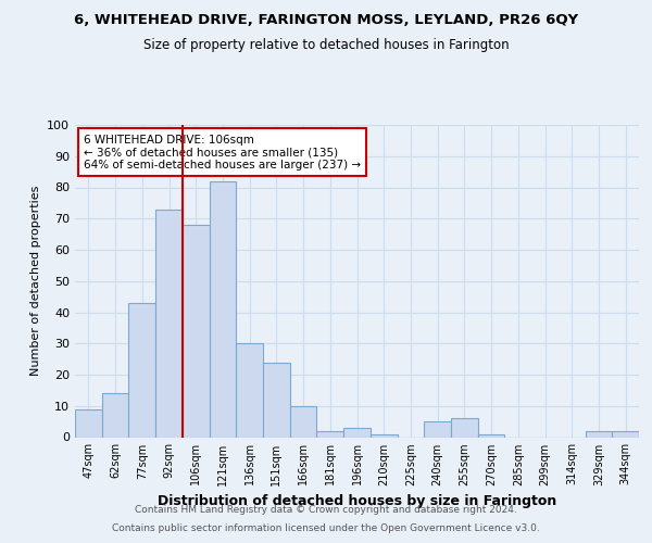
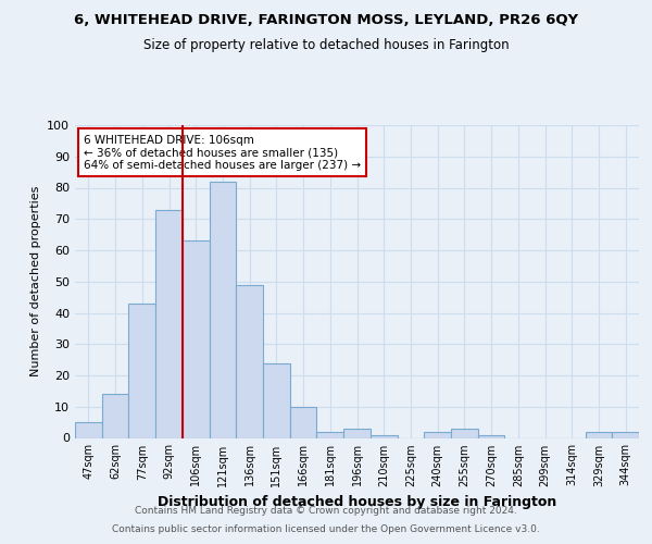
47sqm: 9 -> 5
106sqm: 68 -> 63
136sqm: 30 -> 49
240sqm: 5 -> 2
255sqm: 6 -> 3
